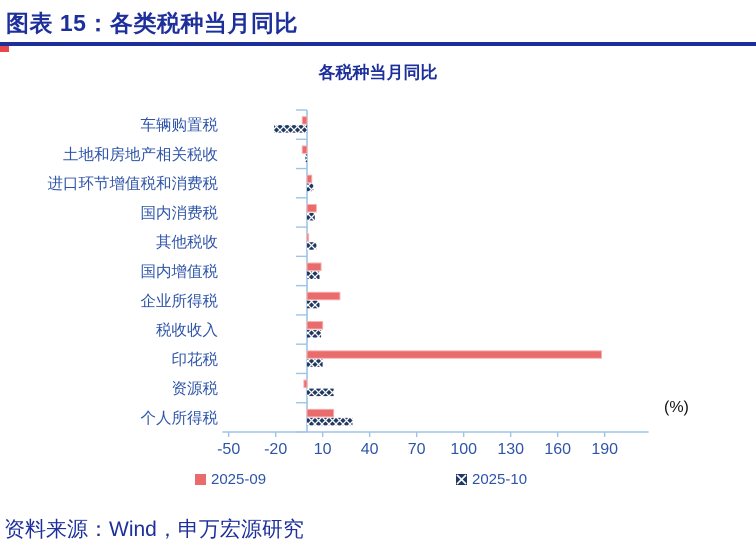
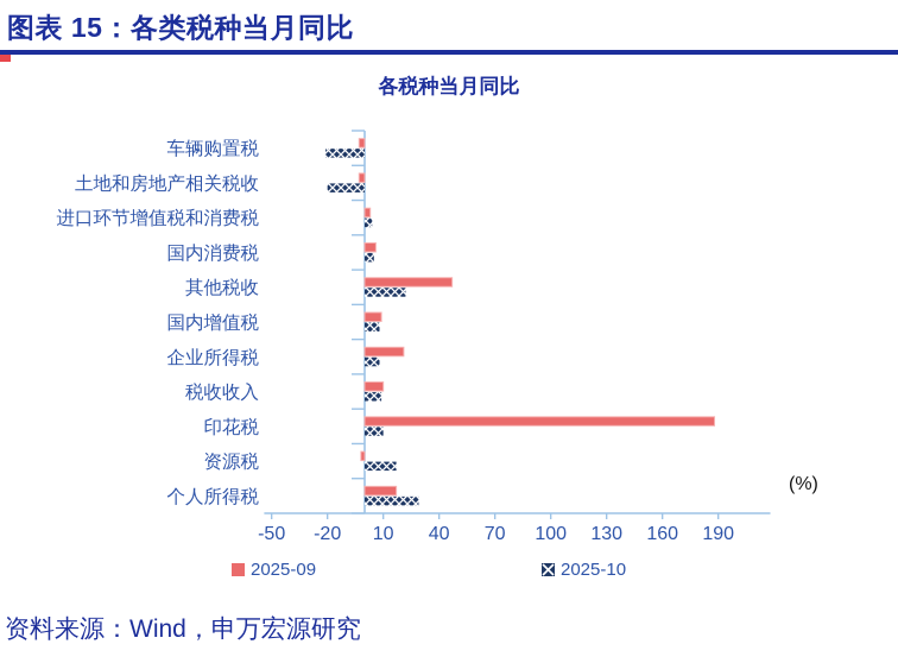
2025-10/土地和房地产相关税收: -1 -> -20
2025-09/其他税收: 1 -> 47
2025-10/其他税收: 6 -> 22
